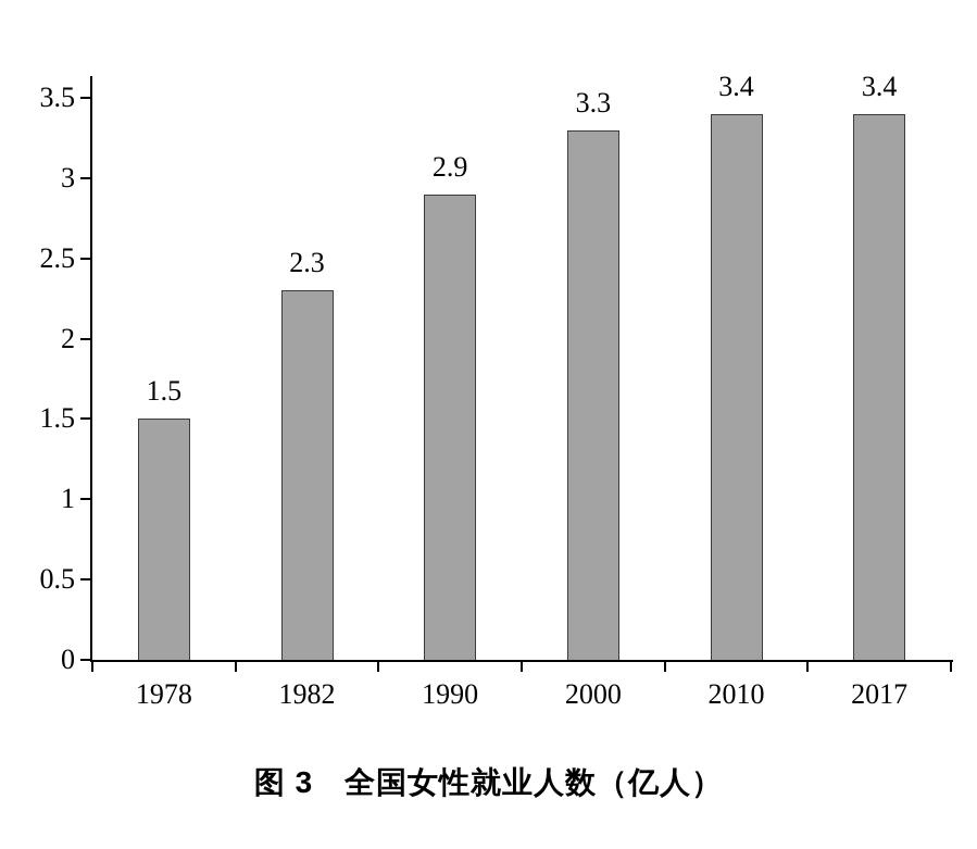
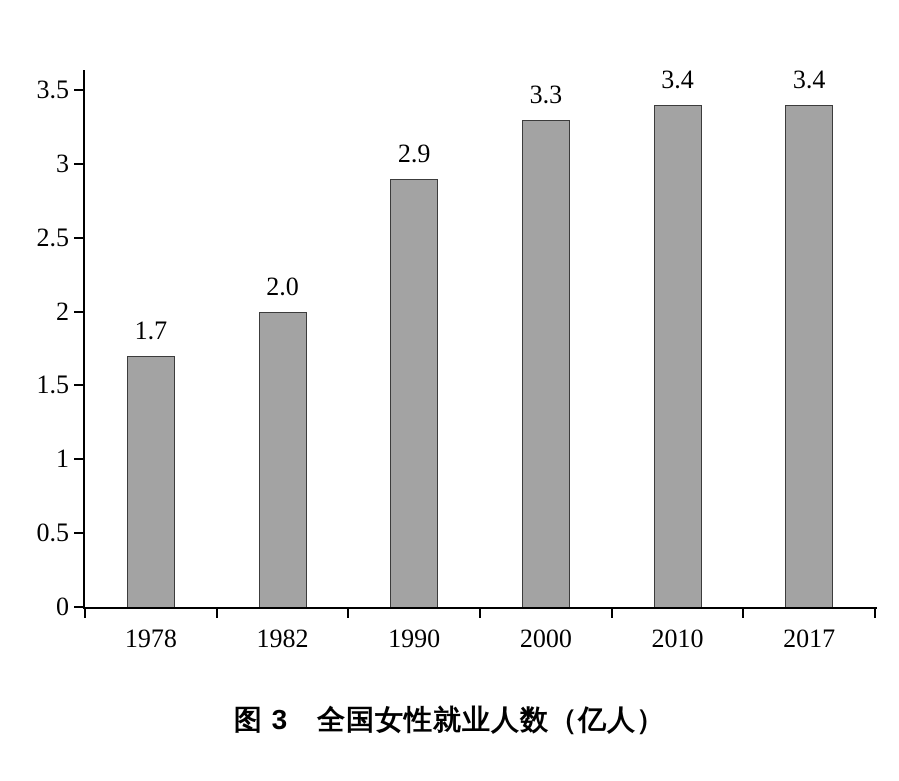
1978: 1.5 -> 1.7
1982: 2.3 -> 2.0
